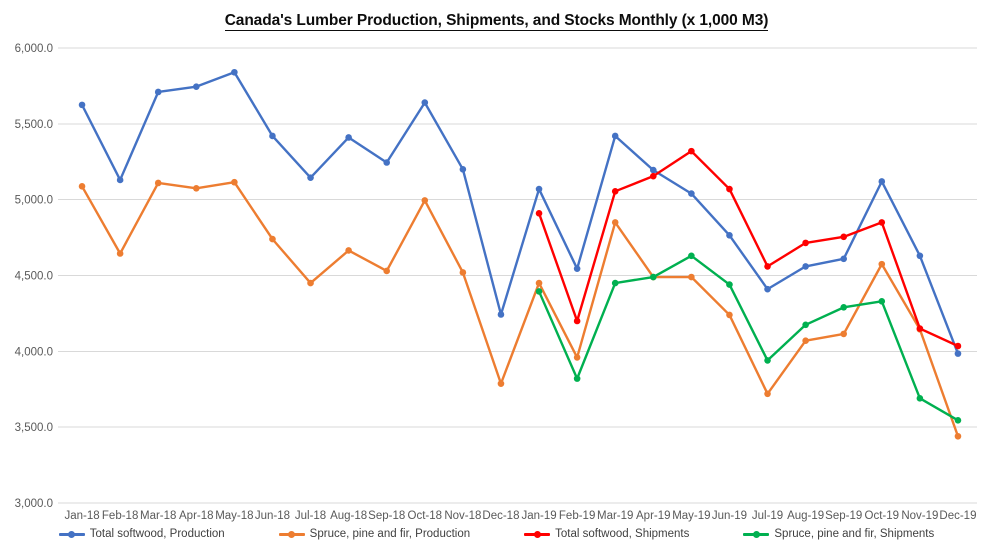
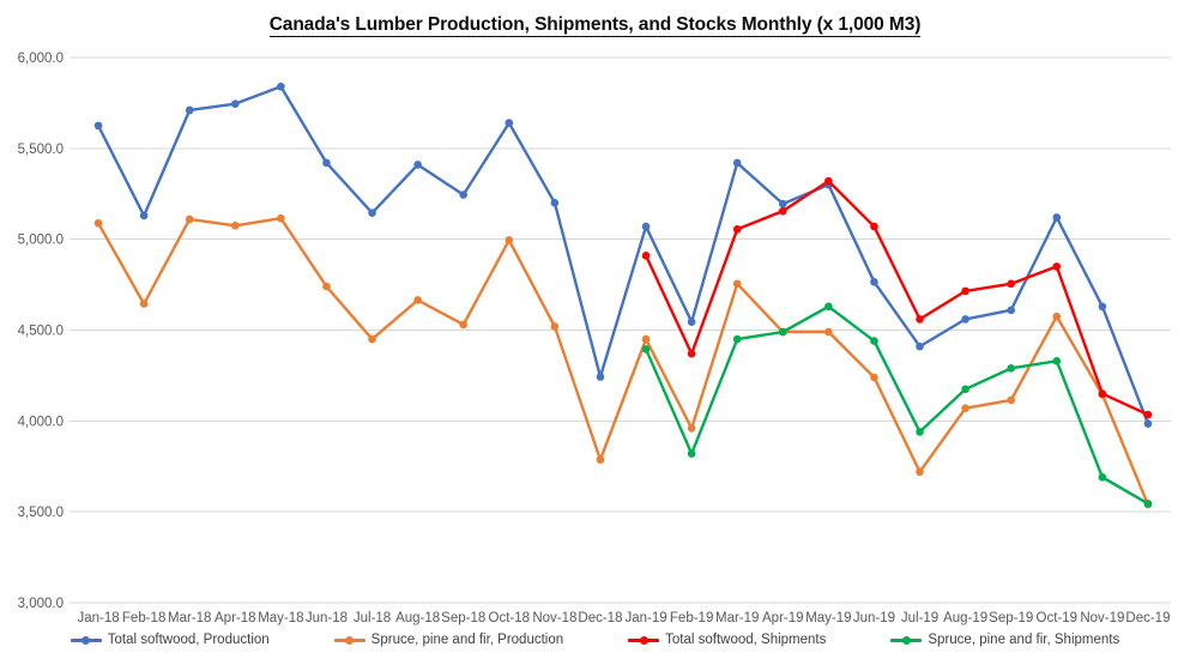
Total softwood, Shipments/Feb-19: 4200 -> 4370
Spruce, pine and fir, Production/Mar-19: 4850 -> 4760
Total softwood, Production/May-19: 5040 -> 5300
Spruce, pine and fir, Production/Dec-19: 3440 -> 3540
